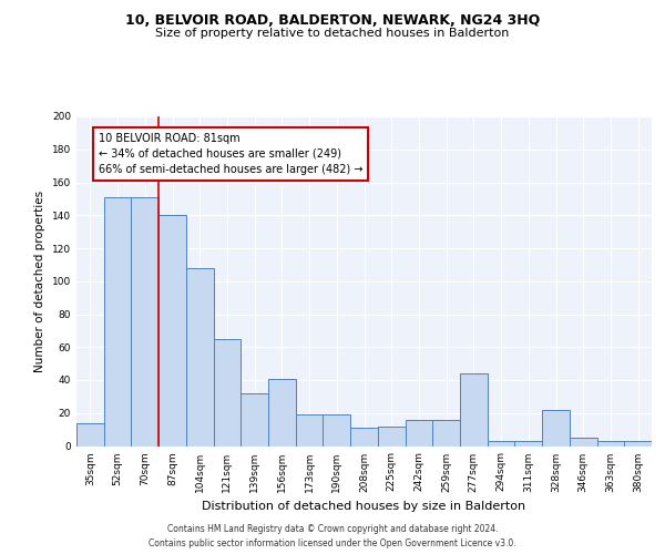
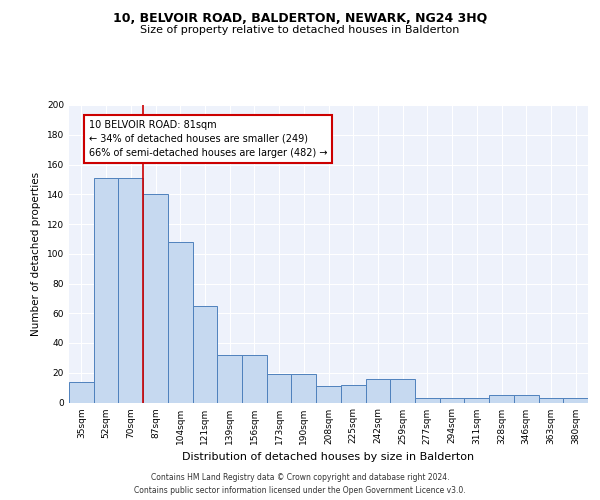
156sqm: 41 -> 32
277sqm: 44 -> 3
328sqm: 22 -> 5
